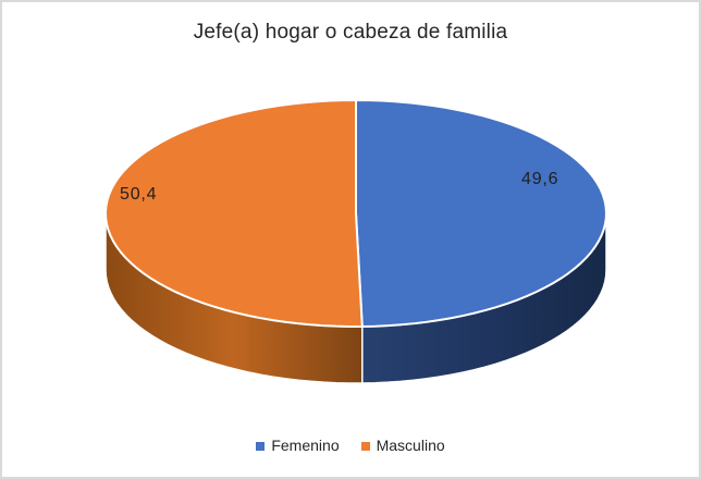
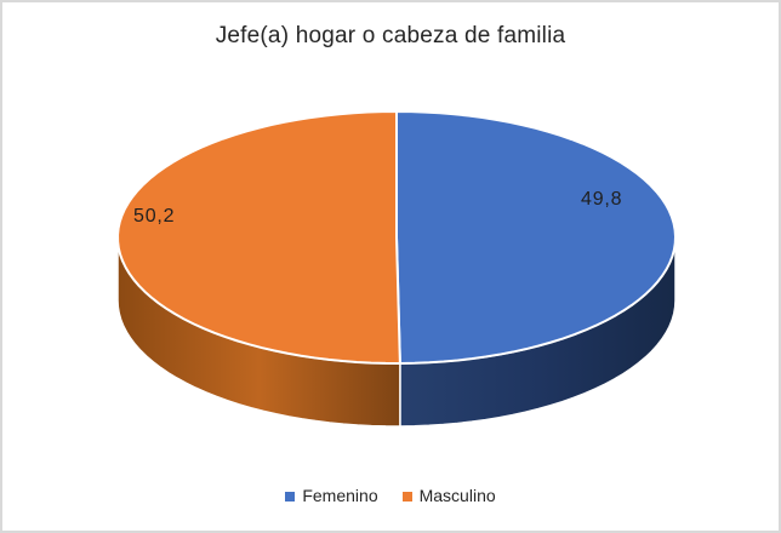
Femenino: 49,6 -> 49,8
Masculino: 50,4 -> 50,2
